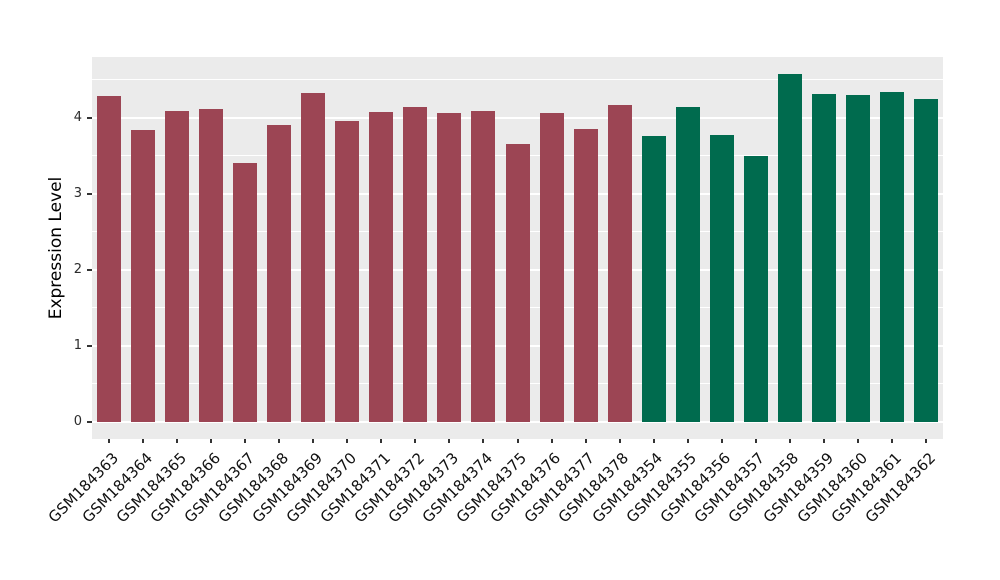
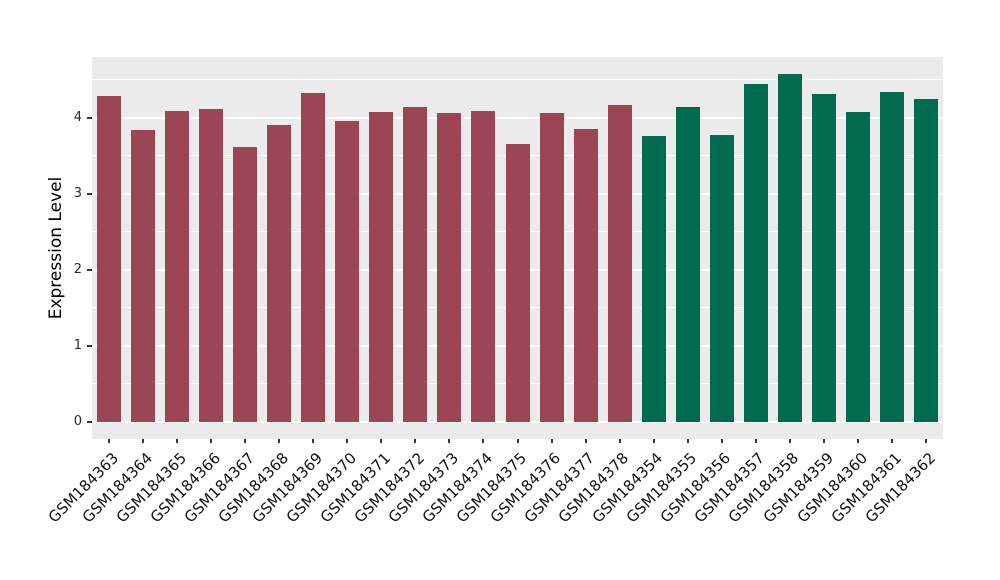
GSM184367: 3.4 -> 3.6
GSM184357: 3.5 -> 4.4
GSM184360: 4.3 -> 4.1
